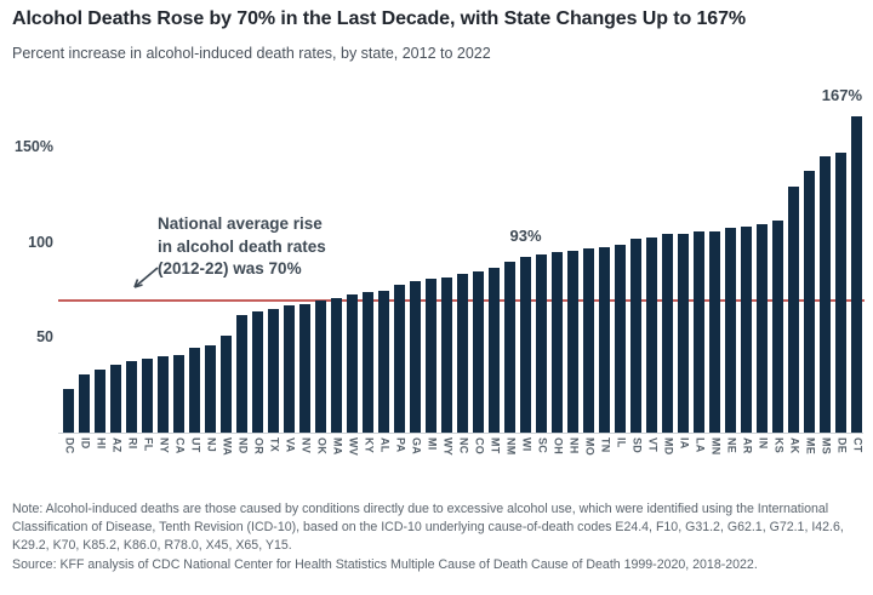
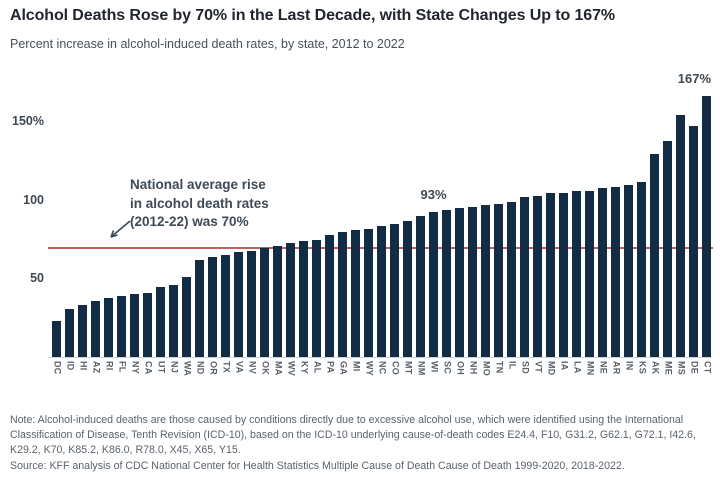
MS: 146% -> 155%
